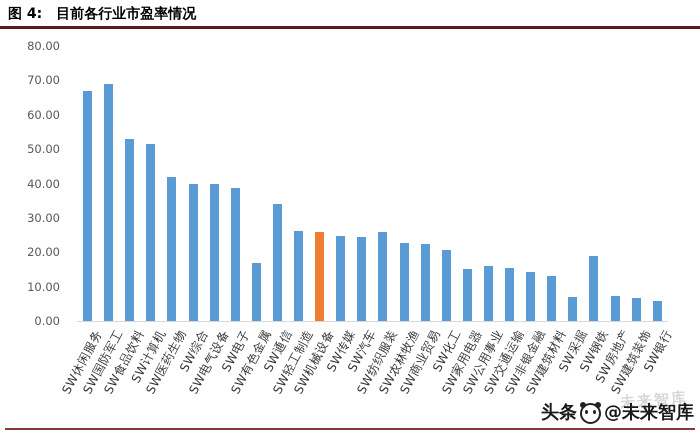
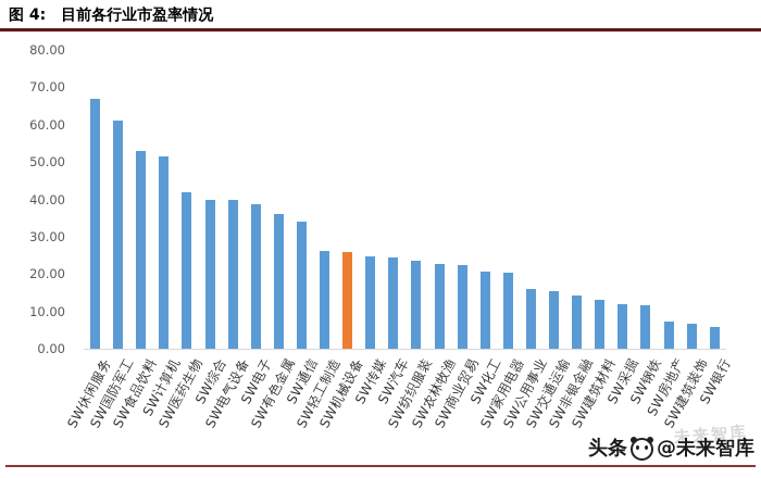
SW国防军工: 69 -> 61
SW有色金属: 17 -> 36
SW纺织服装: 26 -> 24
SW家用电器: 15 -> 20
SW采掘: 7 -> 12
SW钢铁: 19 -> 12
